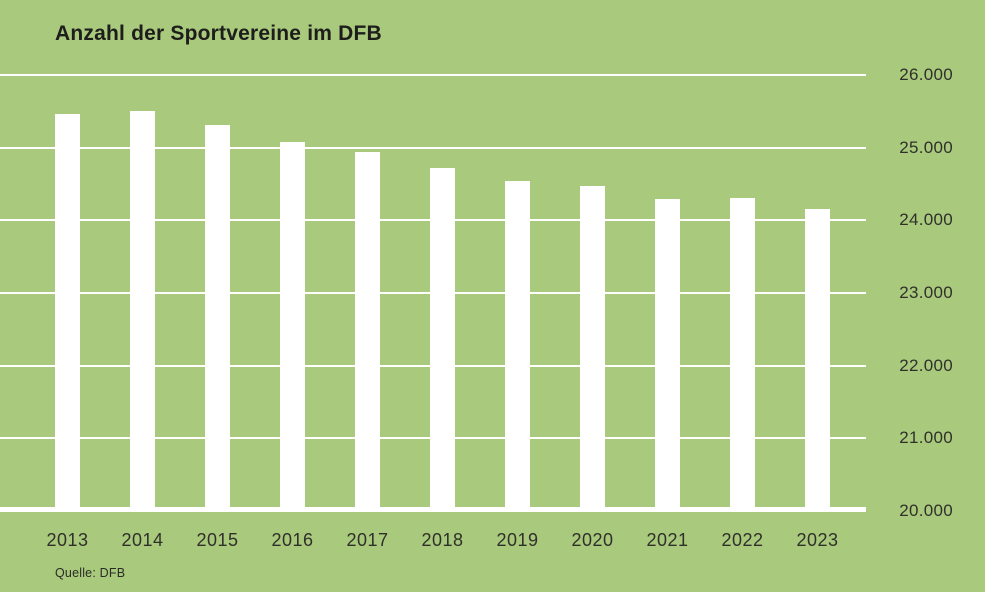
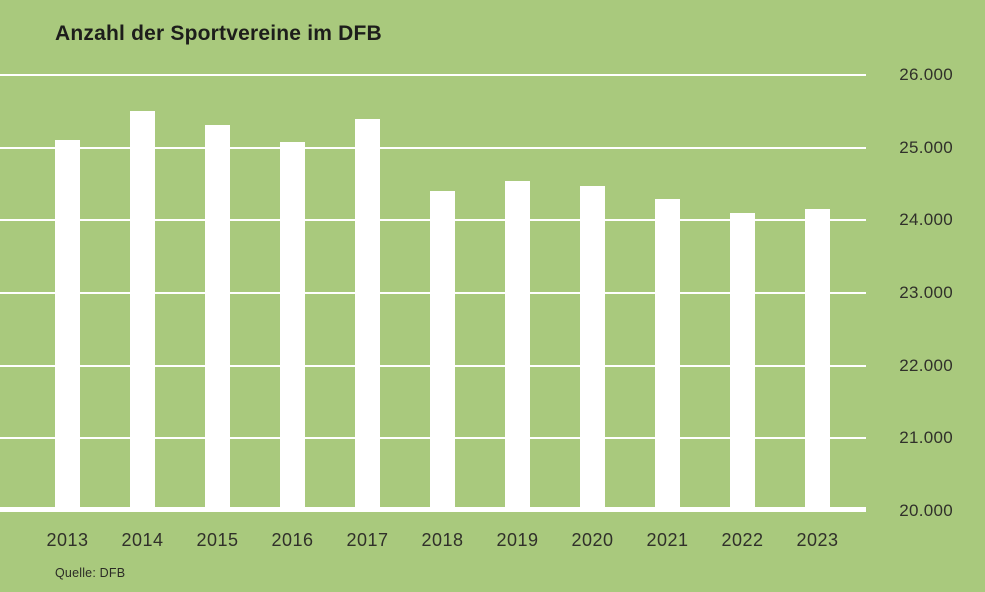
2013: 25500 -> 25100
2017: 24900 -> 25400
2018: 24700 -> 24400
2022: 24300 -> 24100
